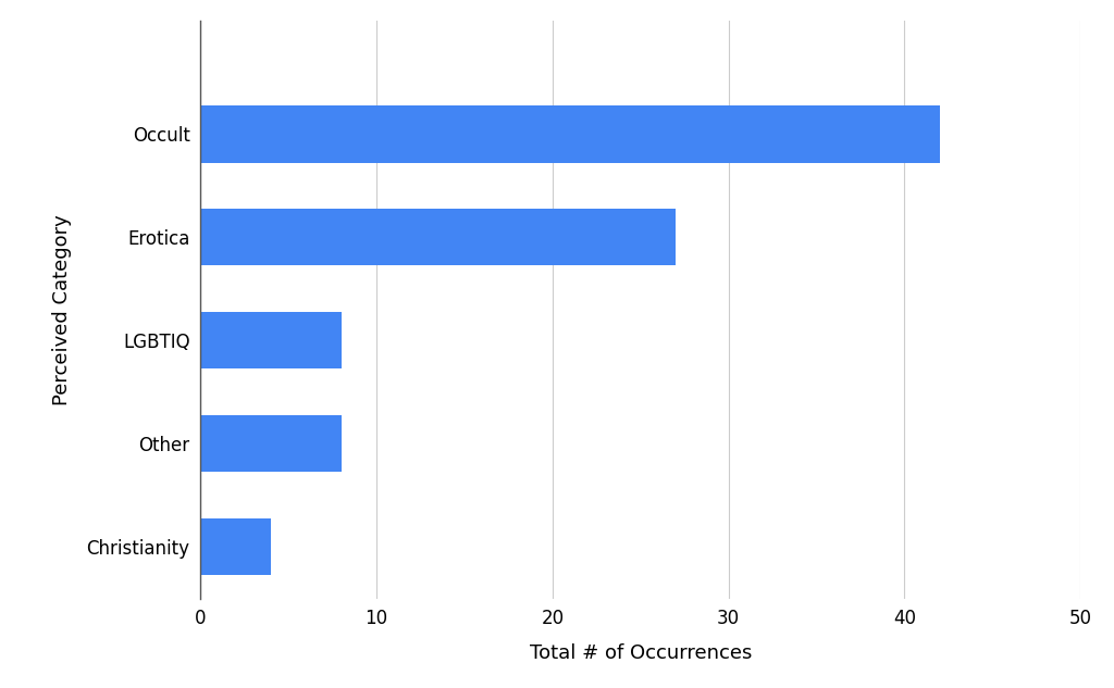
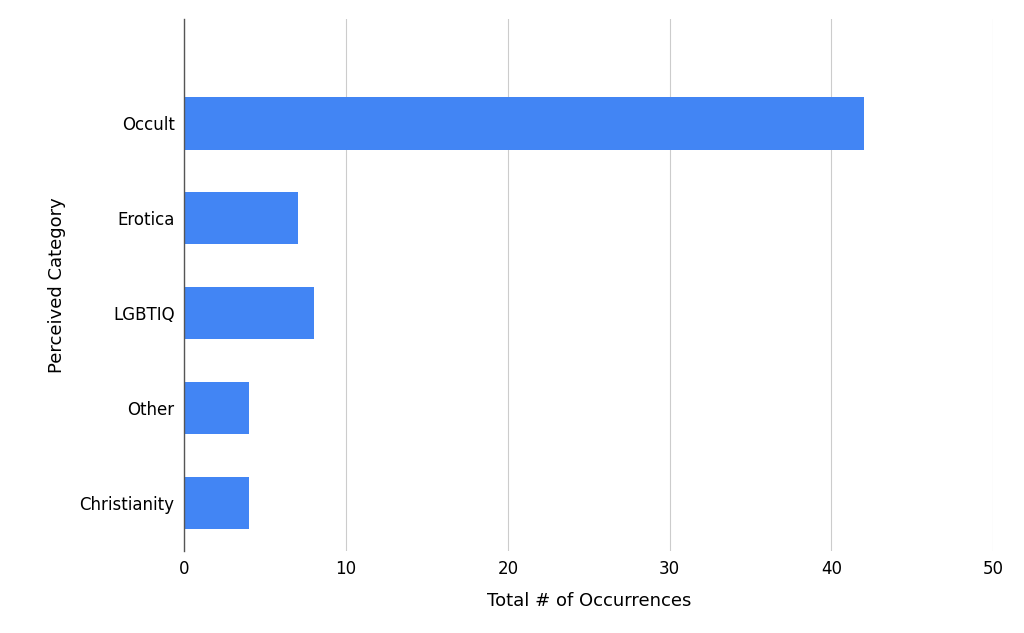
Erotica: 27 -> 7
Other: 8 -> 4
